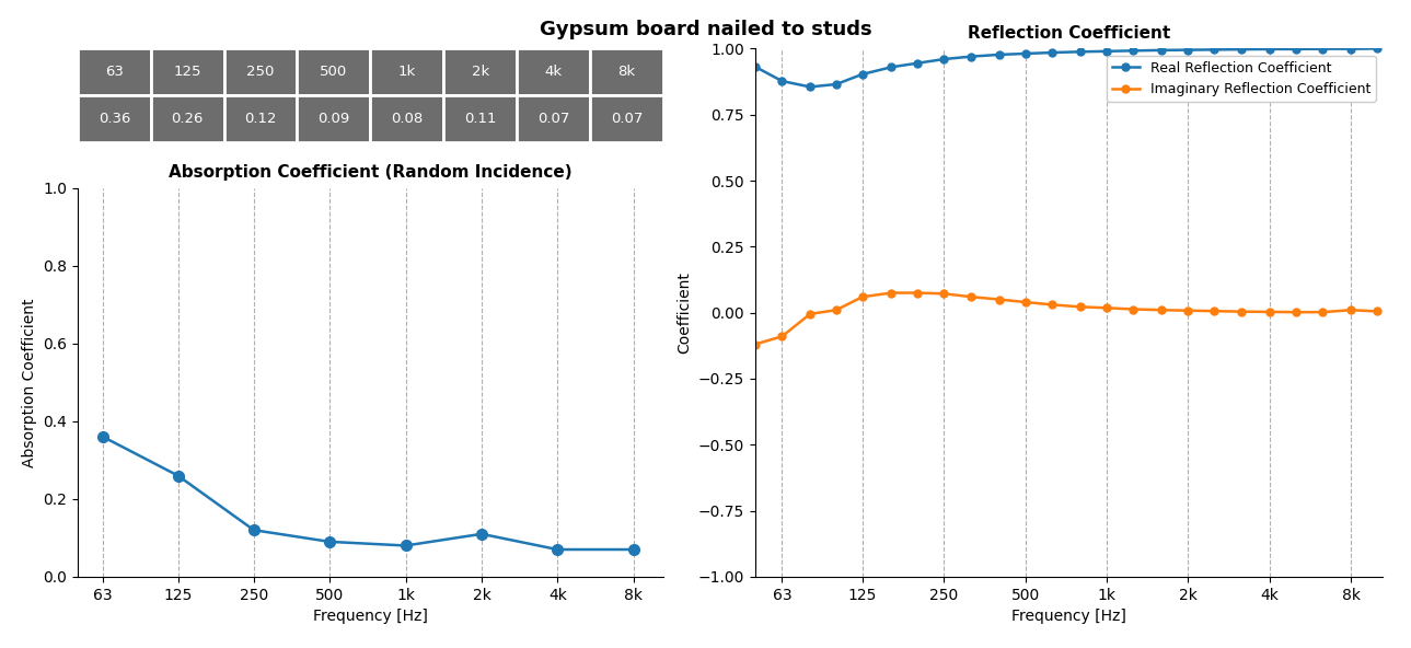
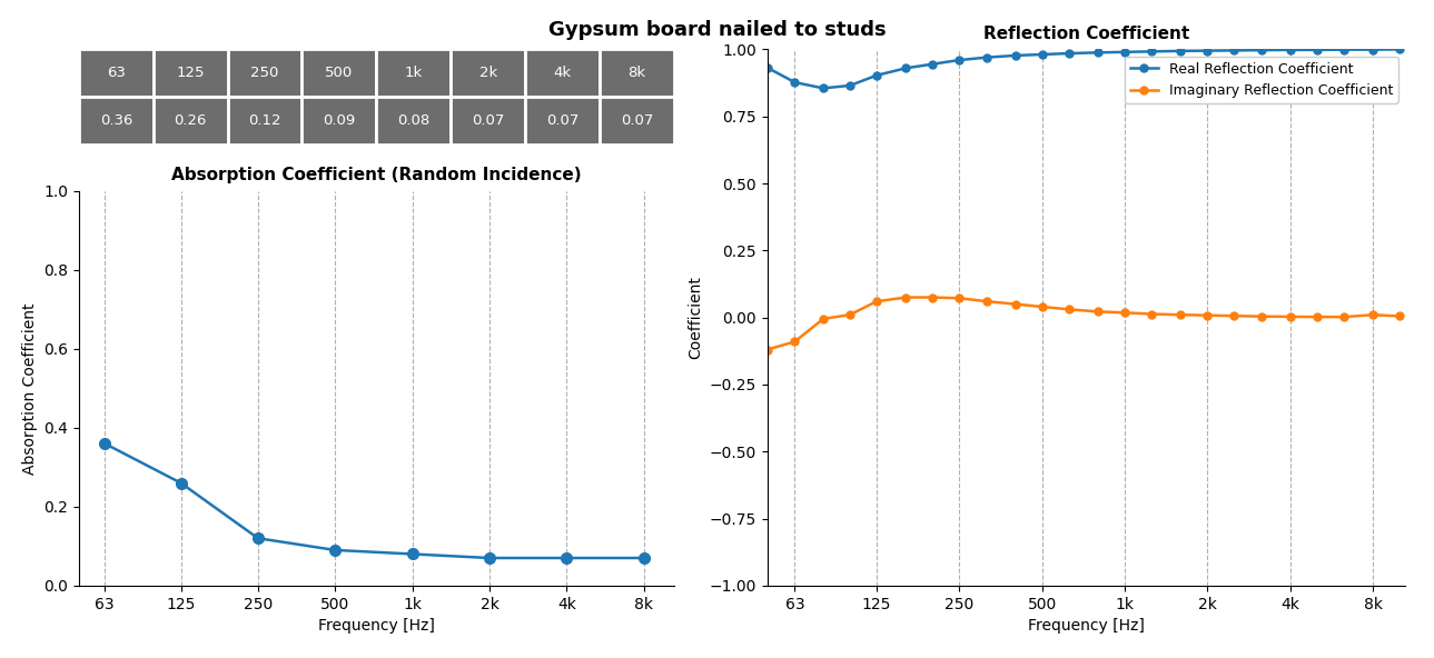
Absorption Coefficient (Random Incidence)/2k: 0.11 -> 0.07
